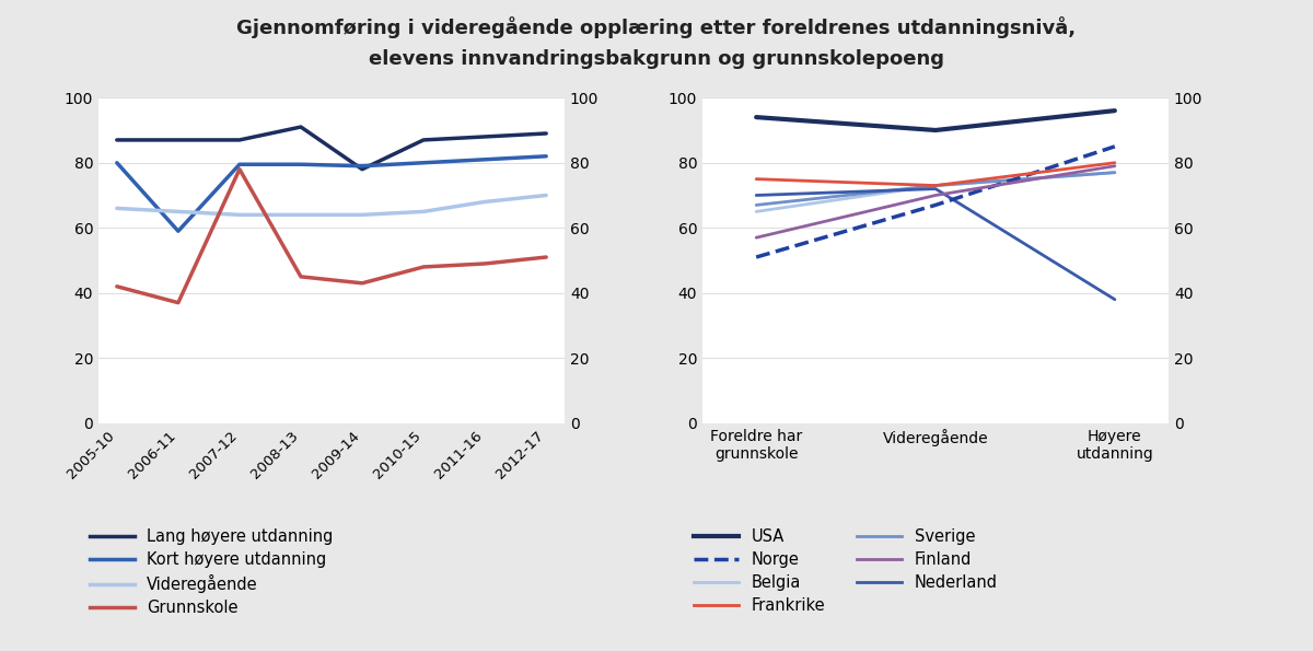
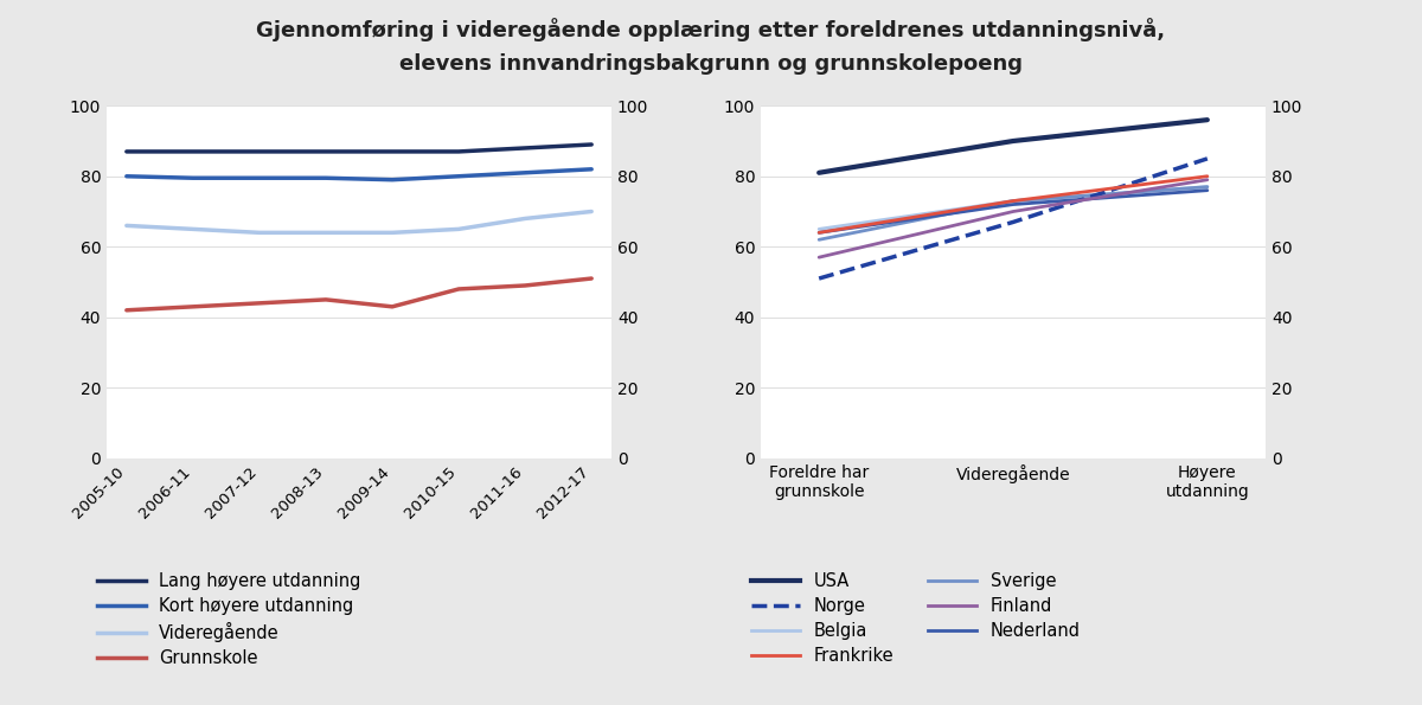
Kort høyere utdanning/2006-11: 59.0 -> 79.5
Grunnskole/2006-11: 37 -> 43
Grunnskole/2007-12: 78 -> 44
Lang høyere utdanning/2008-13: 91 -> 87
Lang høyere utdanning/2009-14: 78 -> 87
USA/Foreldre har grunnskole: 94 -> 81
Sverige/Foreldre har grunnskole: 67 -> 62
Nederland/Foreldre har grunnskole: 70 -> 64
Frankrike/Foreldre har grunnskole: 75 -> 64
Nederland/Høyere utdanning: 38 -> 76
